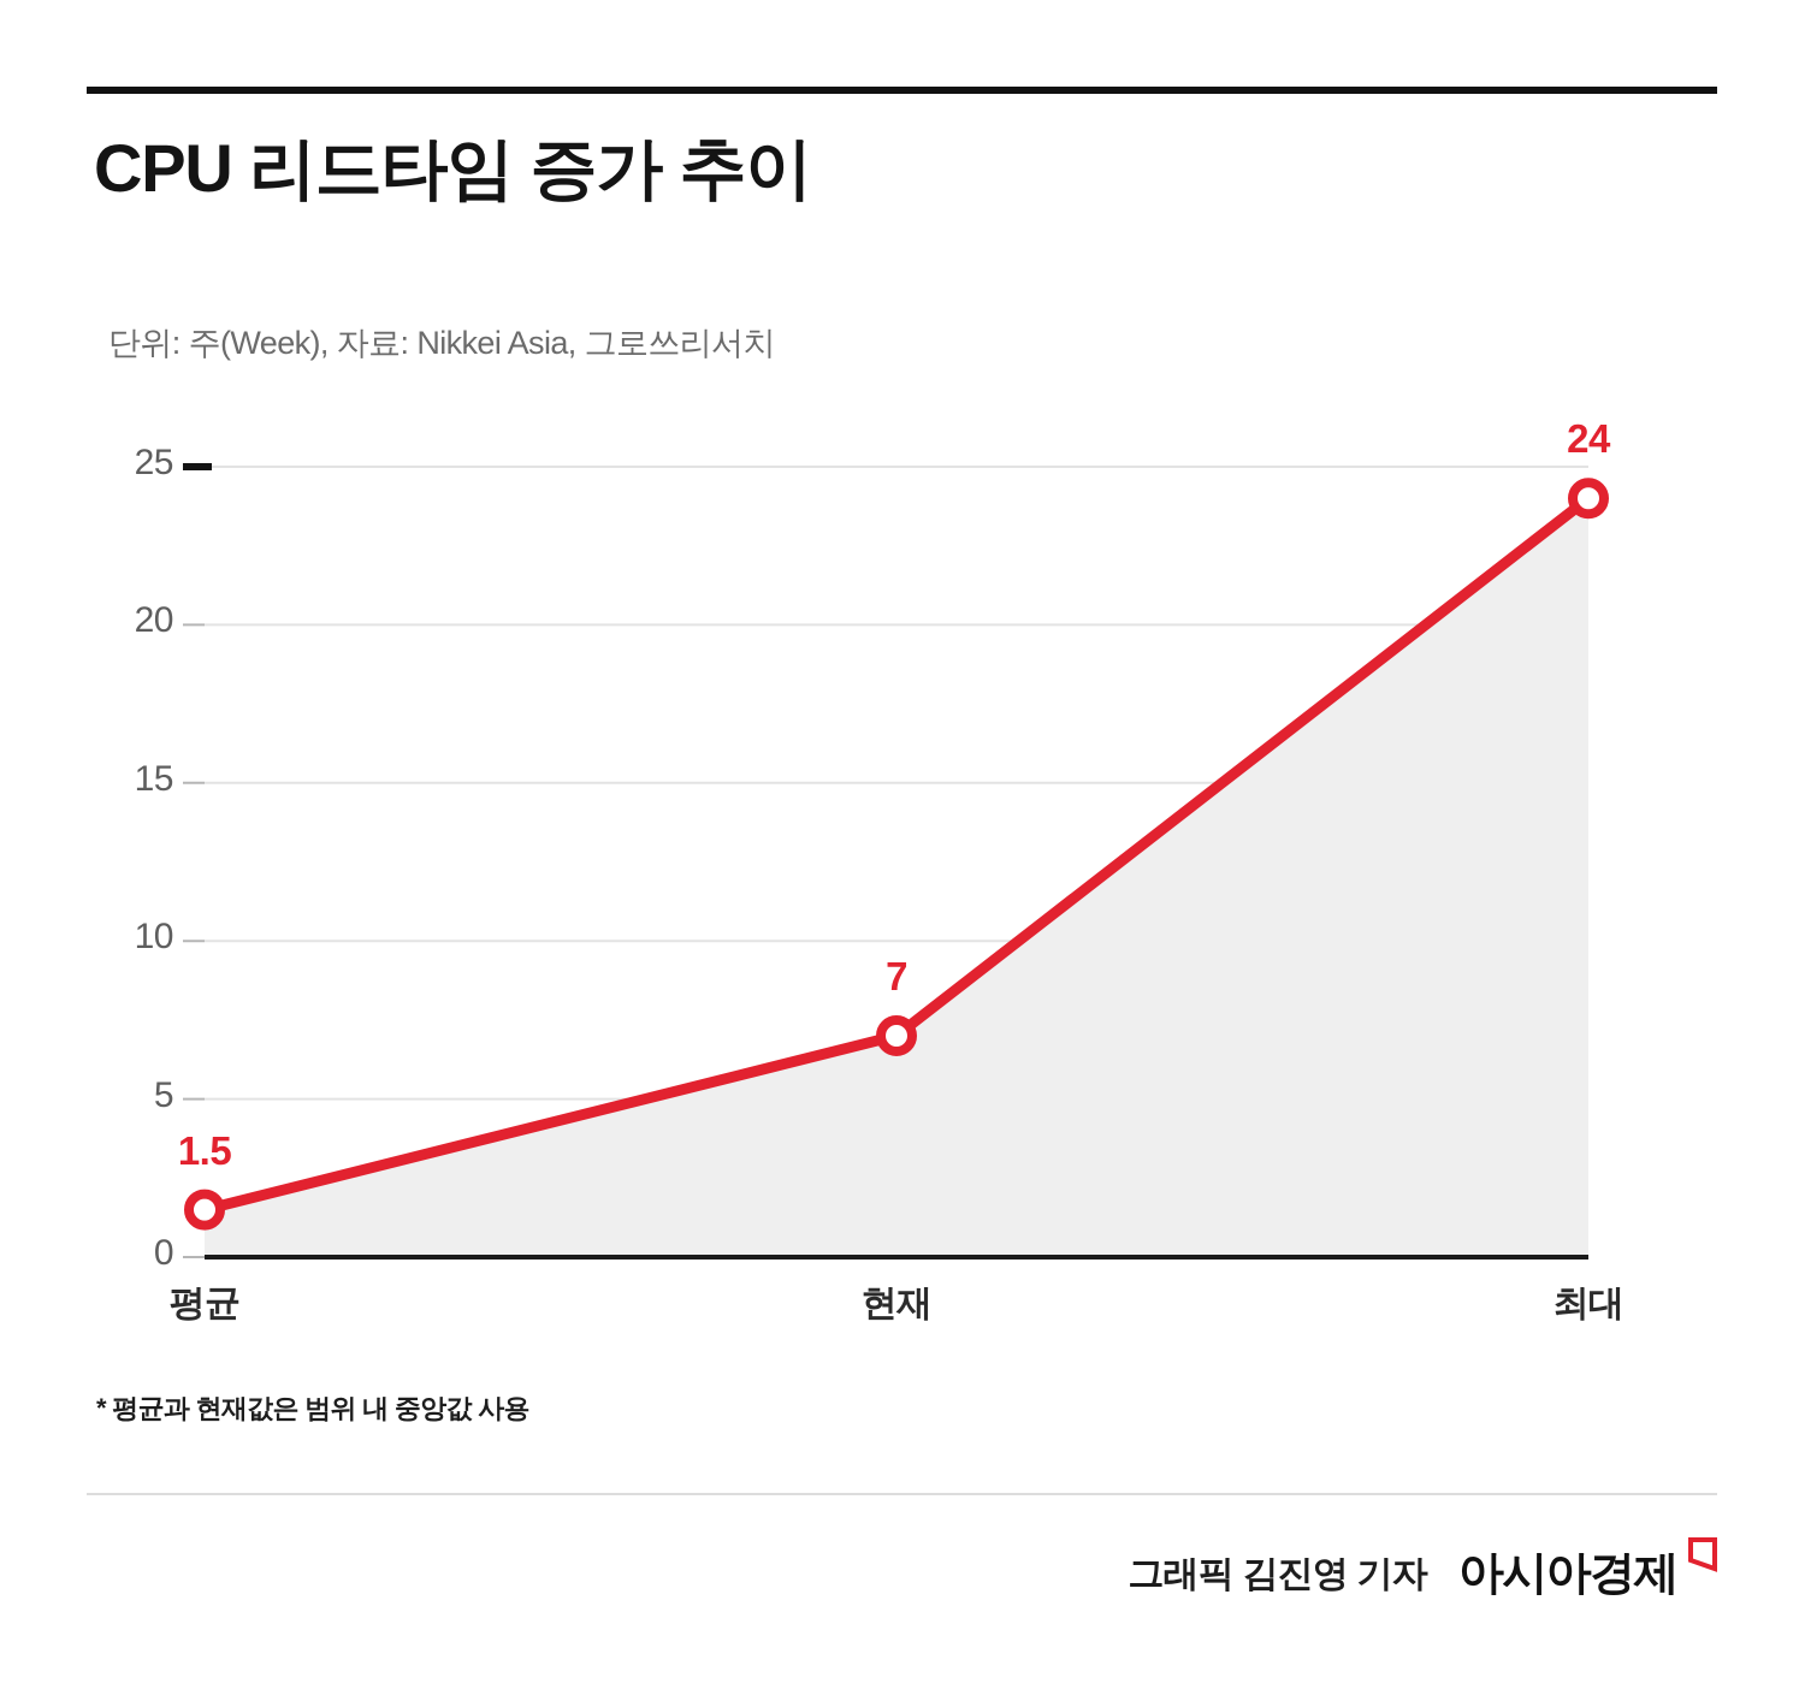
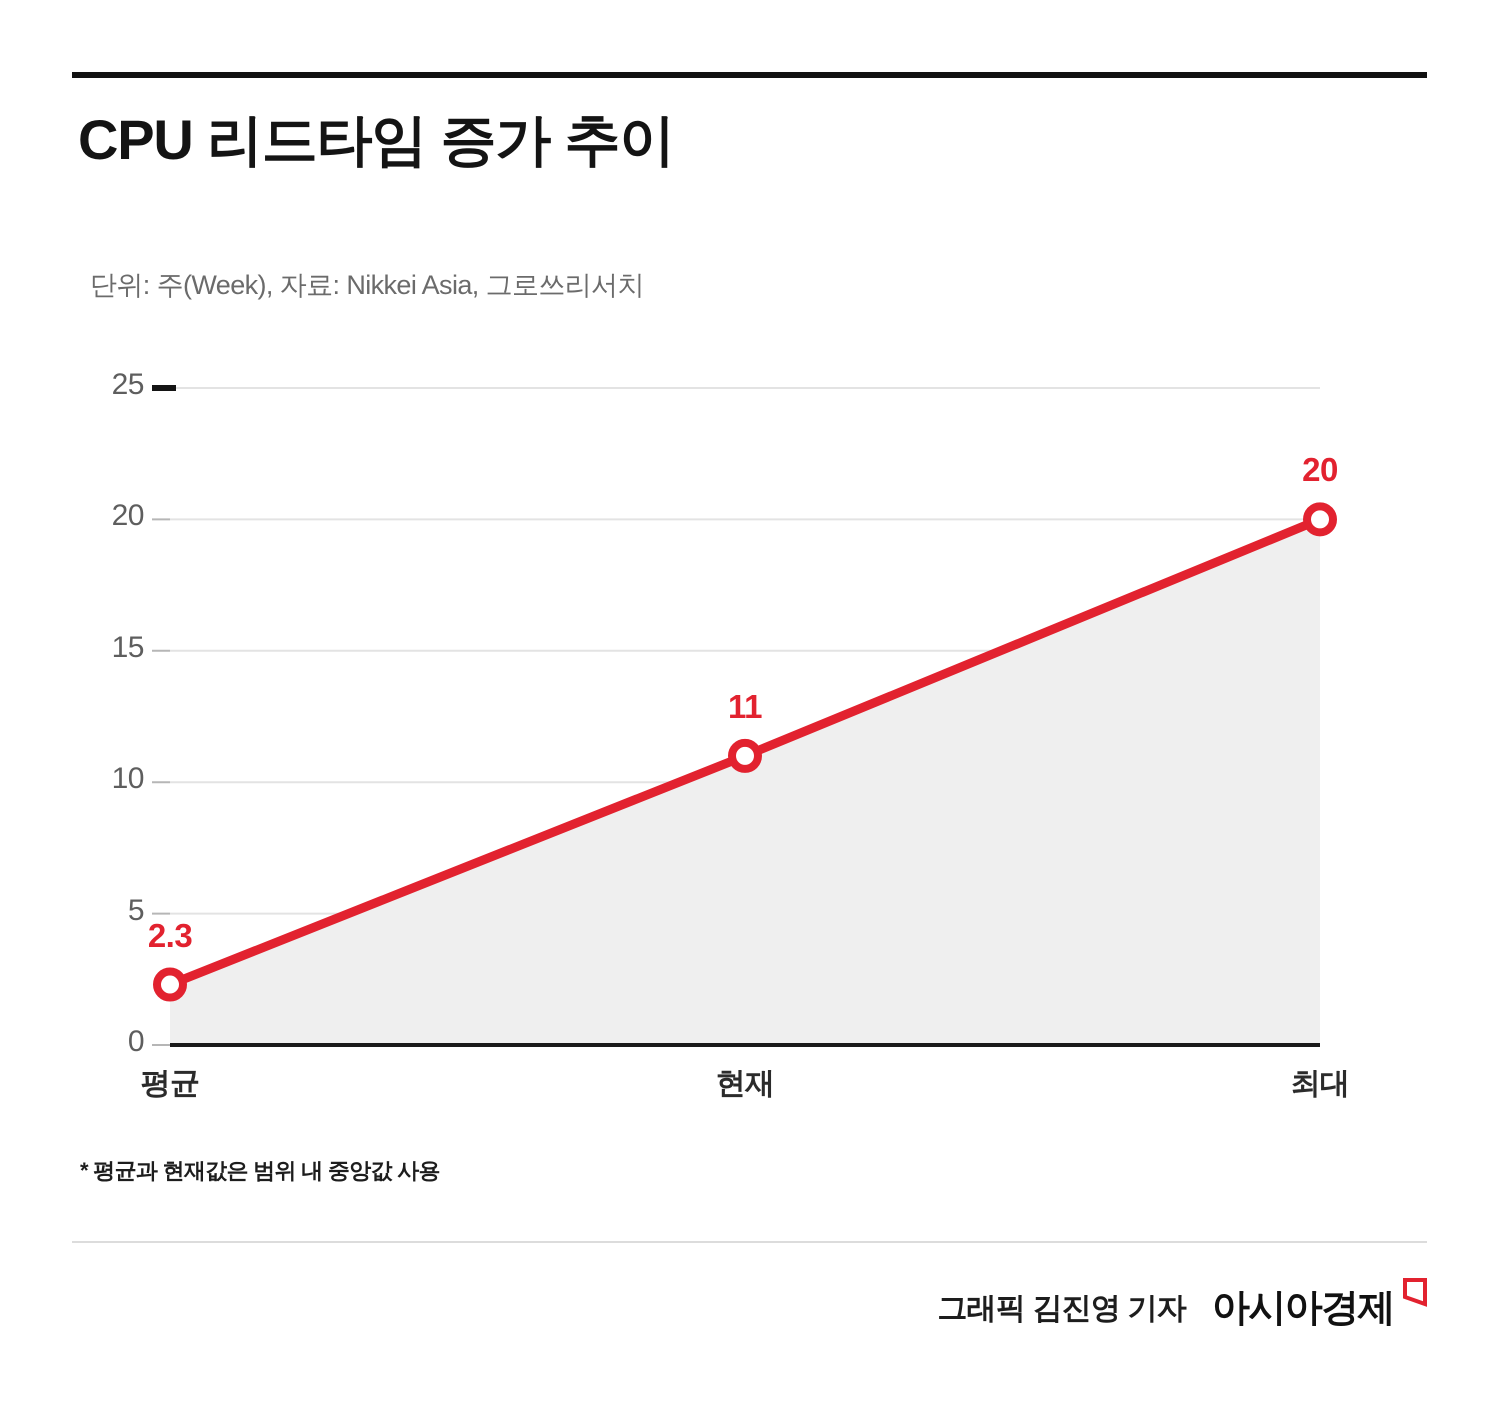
평균: 1.5 -> 2.3
현재: 7 -> 11
최대: 24 -> 20
